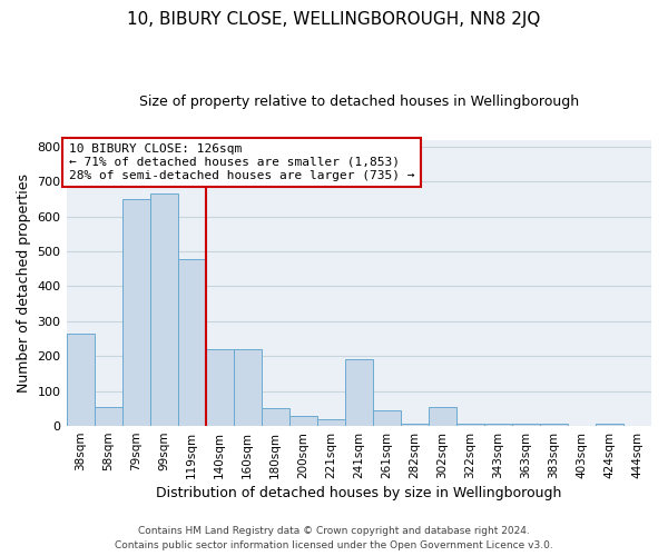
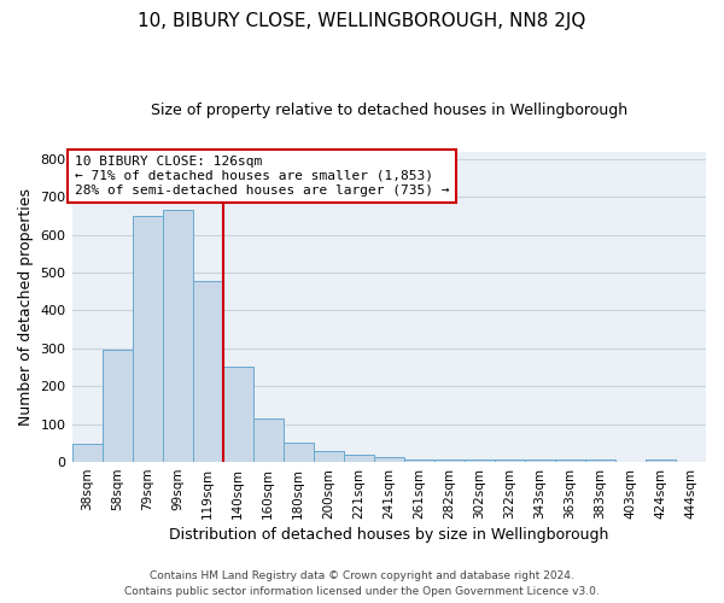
38sqm: 265 -> 48
58sqm: 55 -> 295
140sqm: 220 -> 252
160sqm: 220 -> 115
241sqm: 190 -> 12
261sqm: 45 -> 5
302sqm: 55 -> 5
